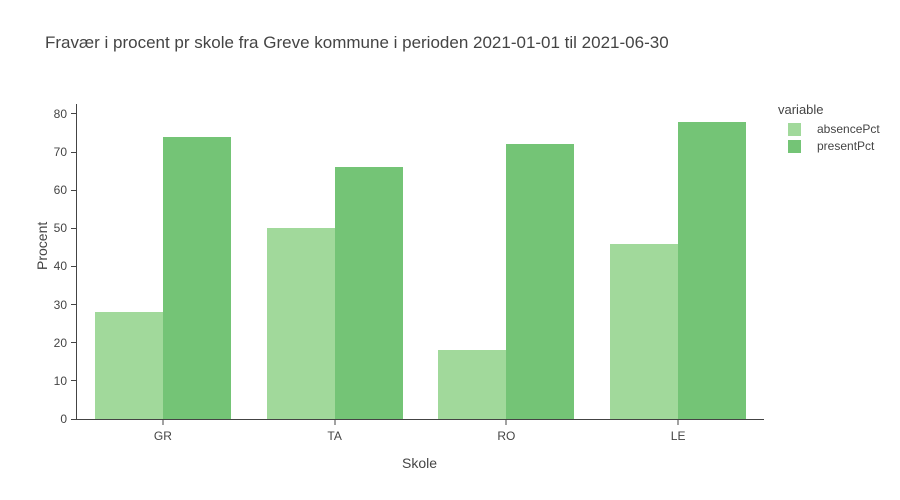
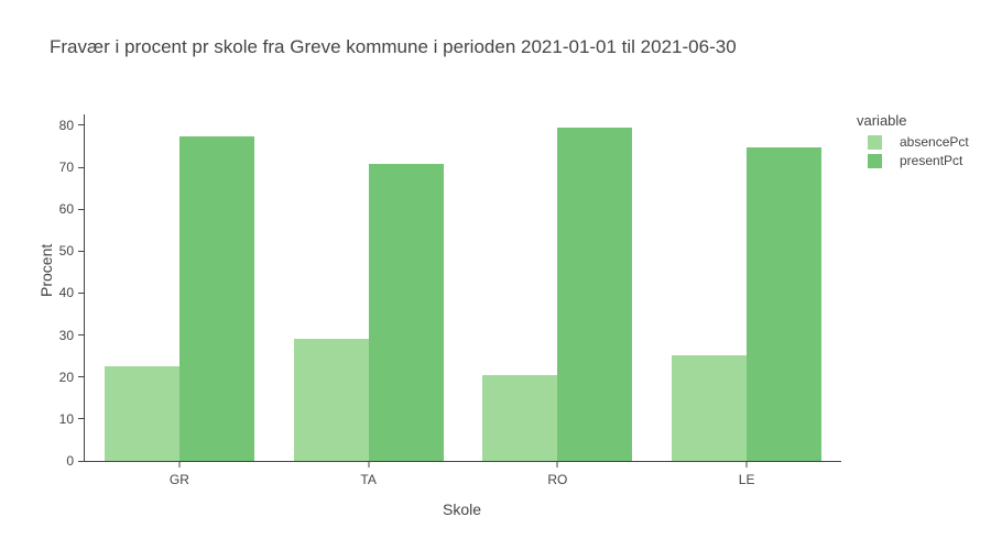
absencePct/GR: 28 -> 23
presentPct/GR: 74 -> 77
absencePct/TA: 50 -> 29
presentPct/TA: 66 -> 71
absencePct/RO: 18 -> 20
presentPct/RO: 72 -> 80
absencePct/LE: 46 -> 25
presentPct/LE: 78 -> 75
